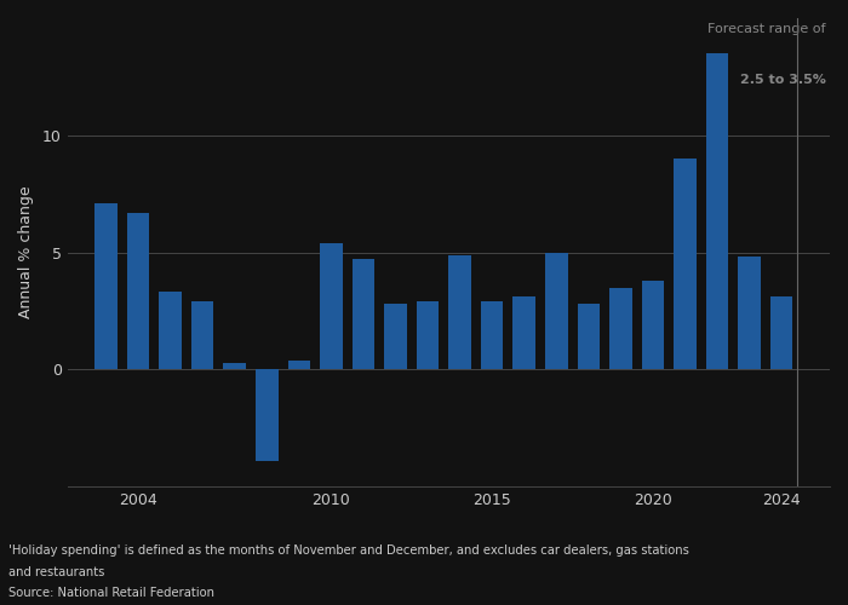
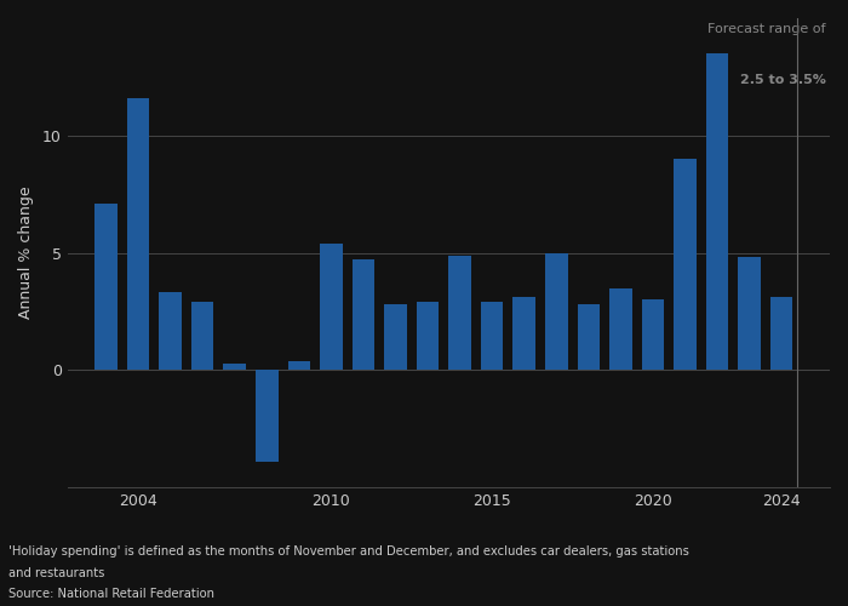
2004: 6.7 -> 11.6
2020: 3.8 -> 3.0
